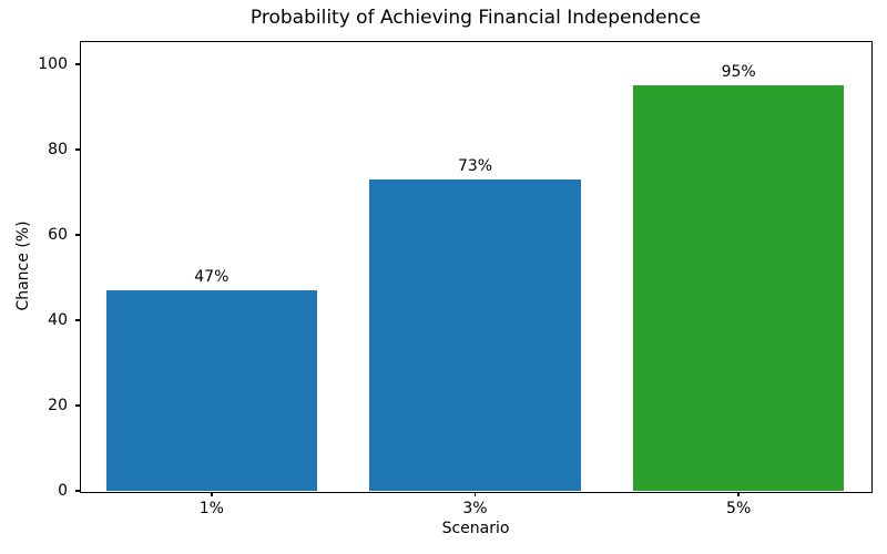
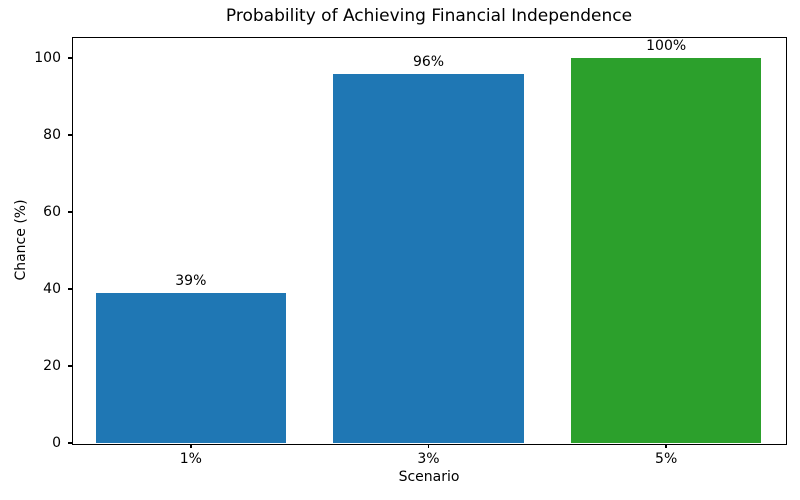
1%: 47% -> 39%
3%: 73% -> 96%
5%: 95% -> 100%
